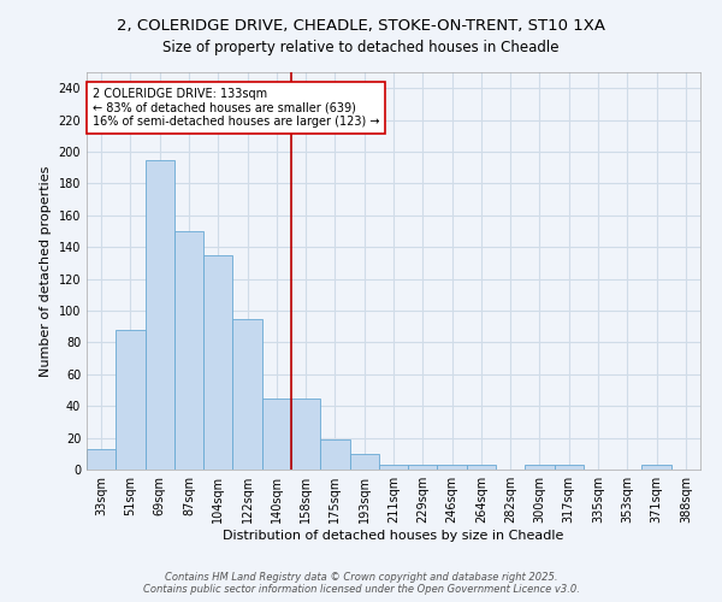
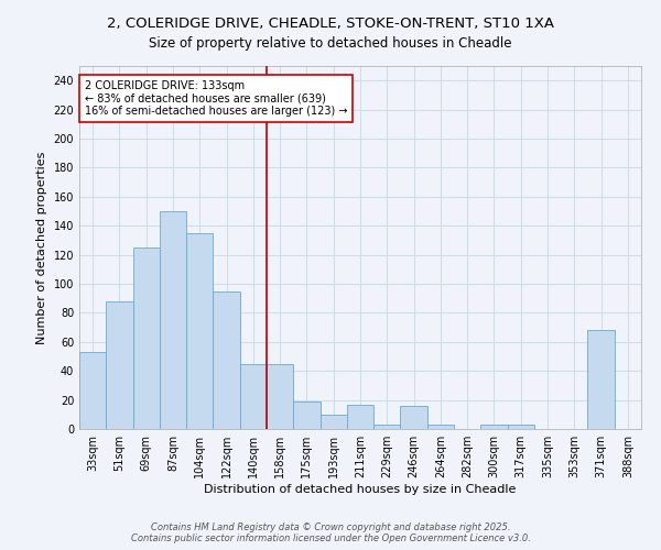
33sqm: 13 -> 53
69sqm: 195 -> 125
211sqm: 3 -> 17
246sqm: 3 -> 16
371sqm: 3 -> 68
